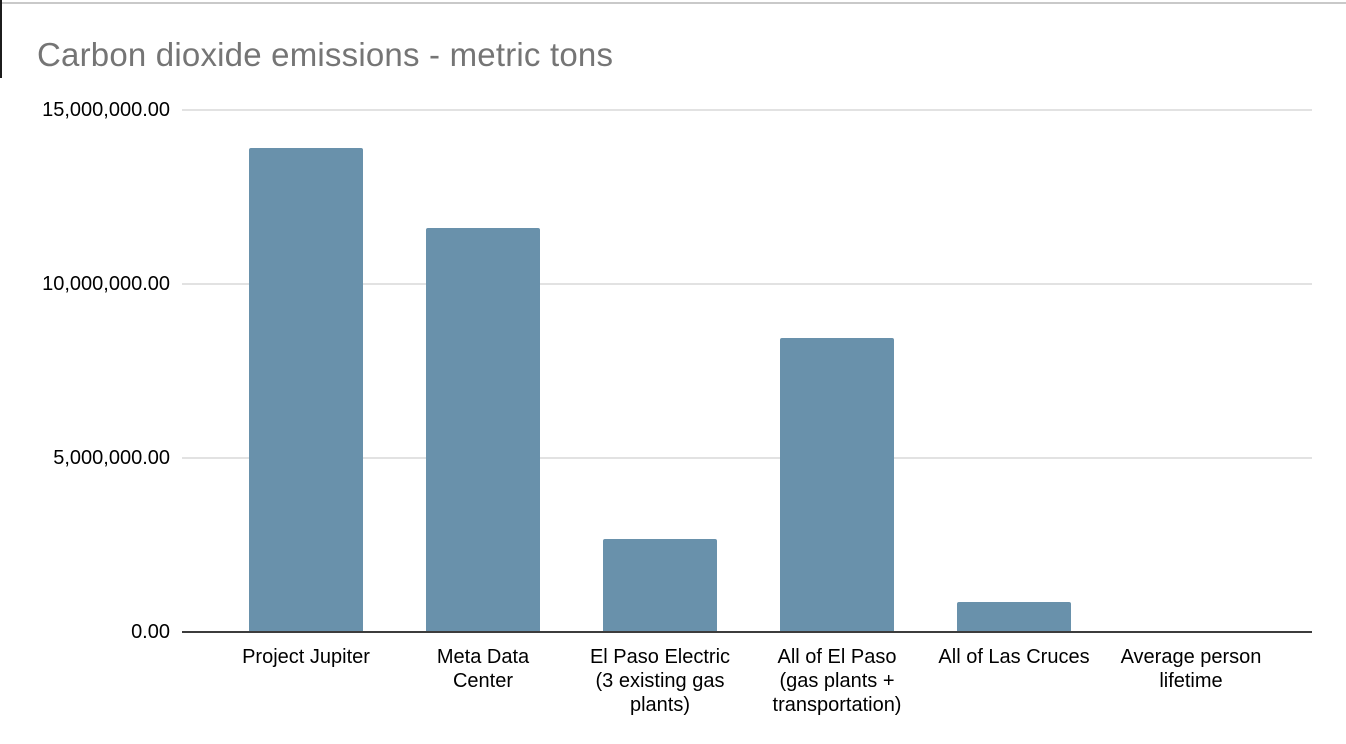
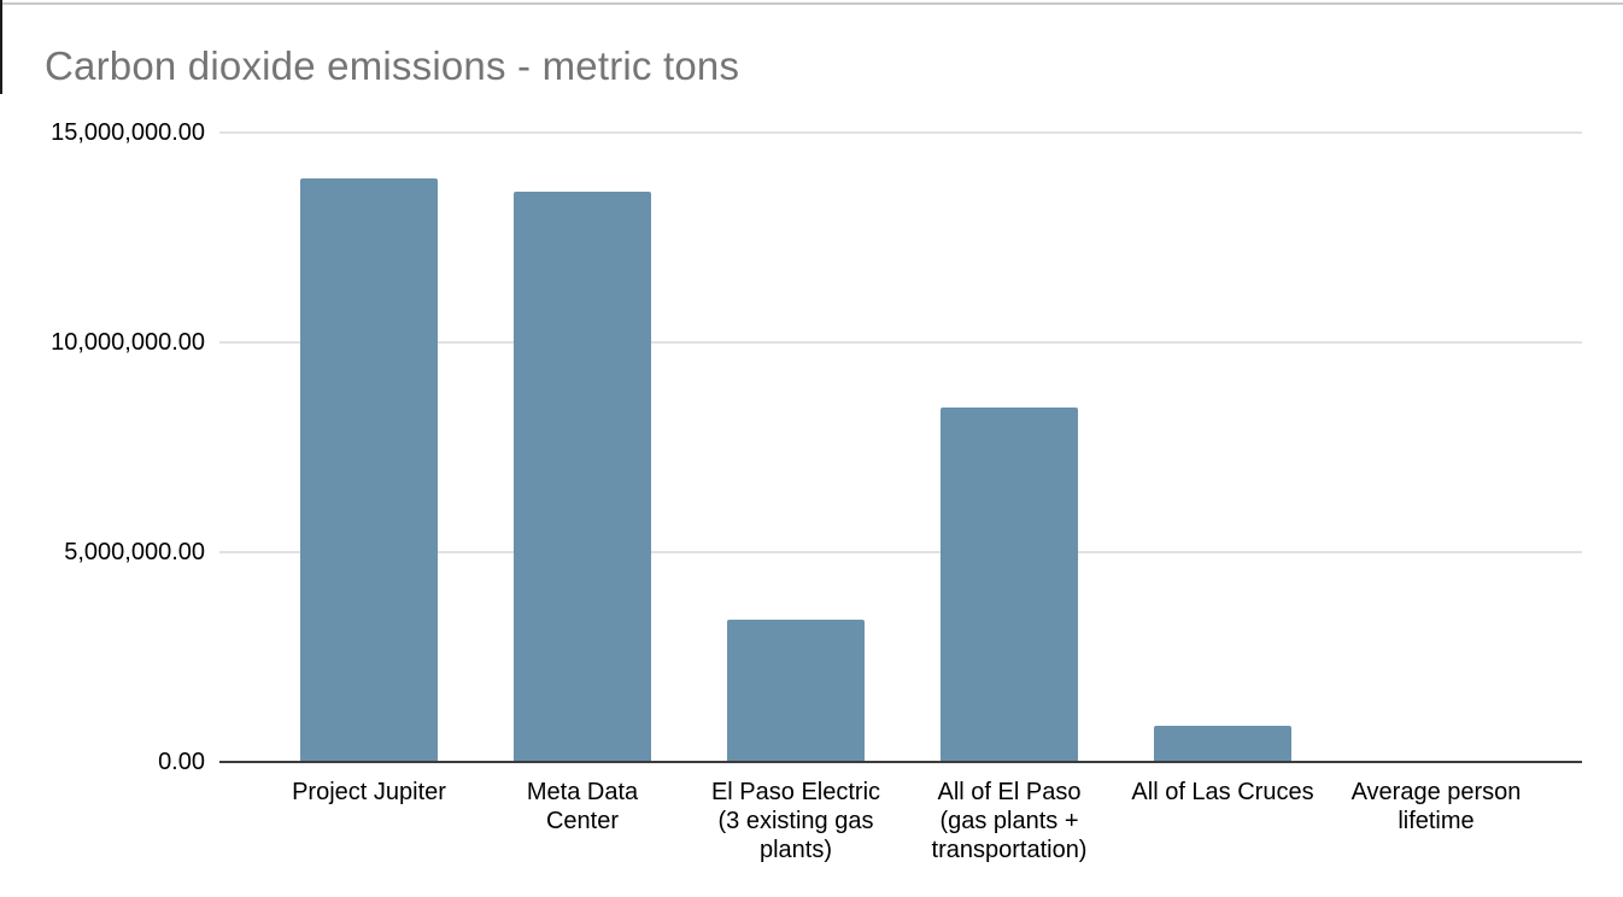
Meta Data Center: 11600000 -> 13600000
El Paso Electric (3 existing gas plants): 2700000 -> 3400000
